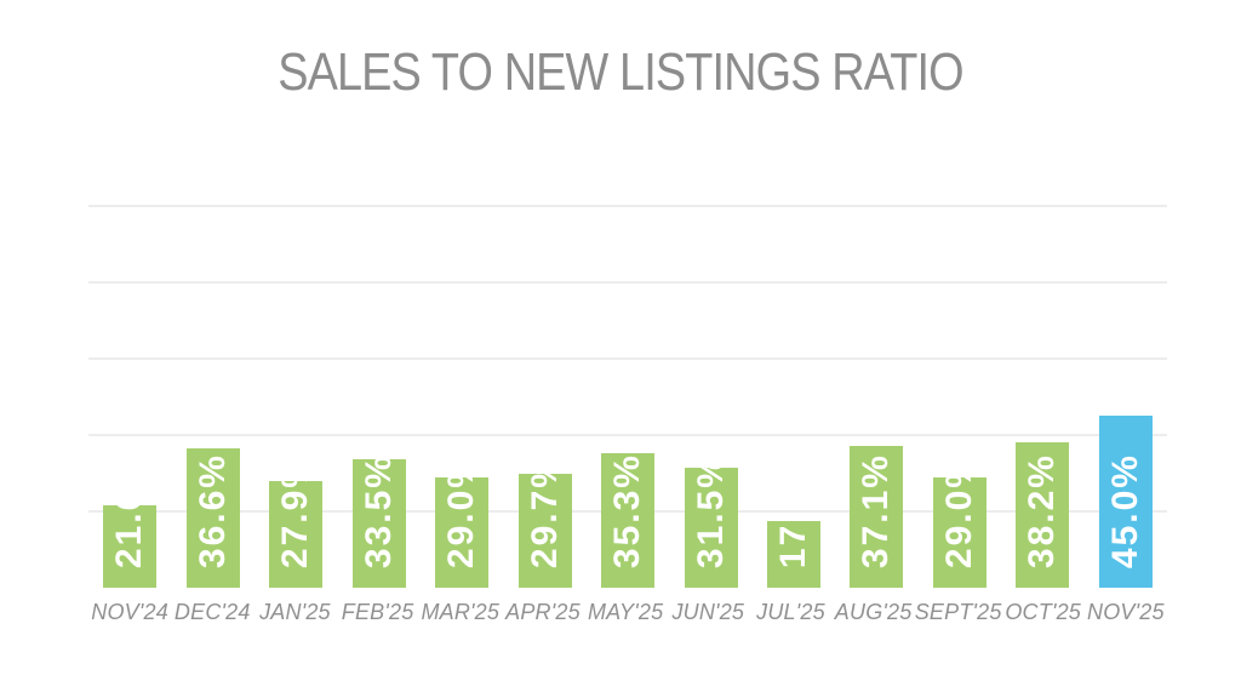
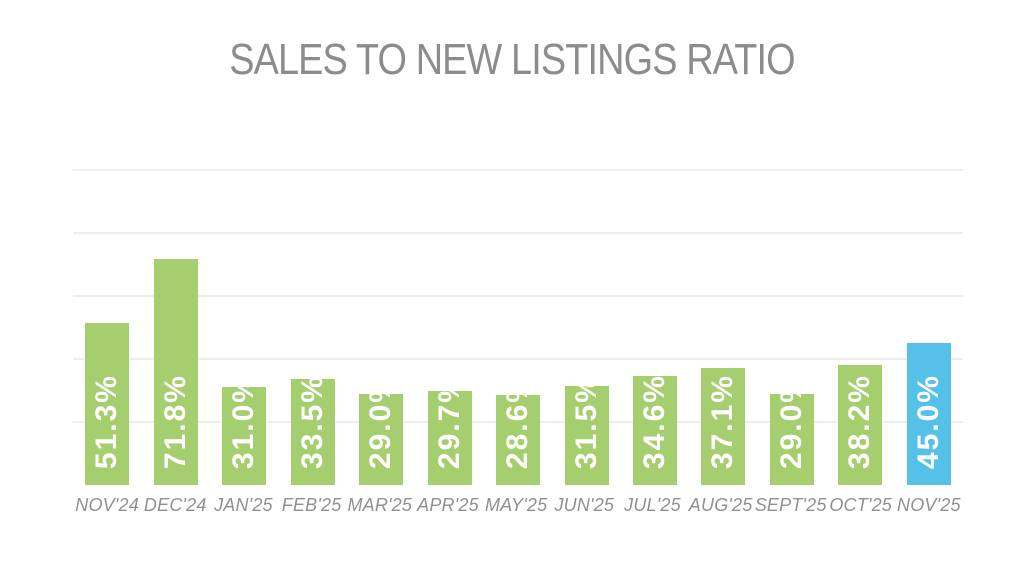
NOV'24: 21.6% -> 51.3%
DEC'24: 36.6% -> 71.8%
JAN'25: 27.9% -> 31.0%
MAY'25: 35.3% -> 28.6%
JUL'25: 17.6% -> 34.6%
